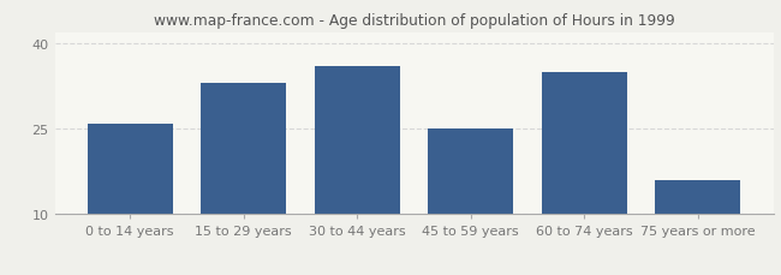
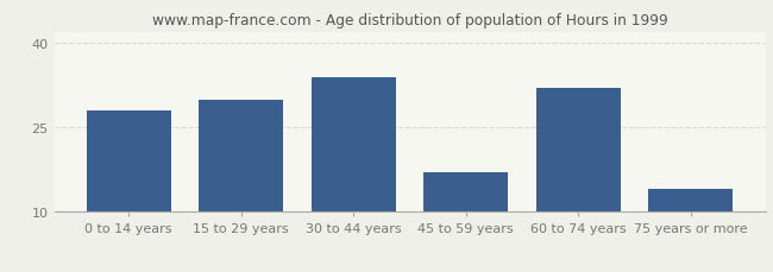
0 to 14 years: 26 -> 28
15 to 29 years: 33 -> 30
30 to 44 years: 36 -> 34
45 to 59 years: 25 -> 17
60 to 74 years: 35 -> 32
75 years or more: 16 -> 14
